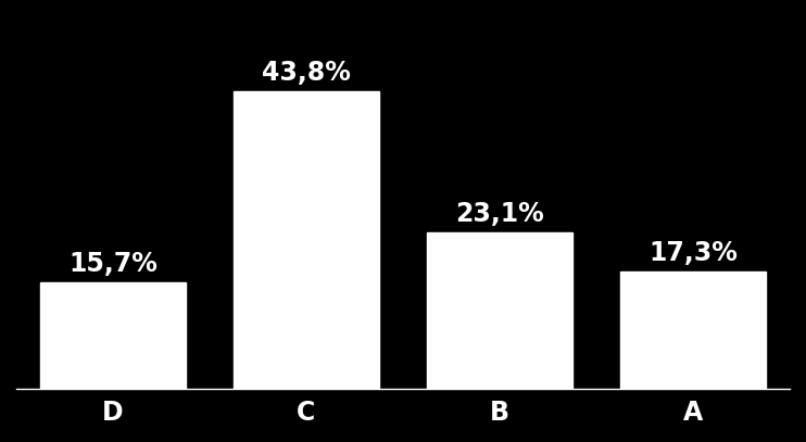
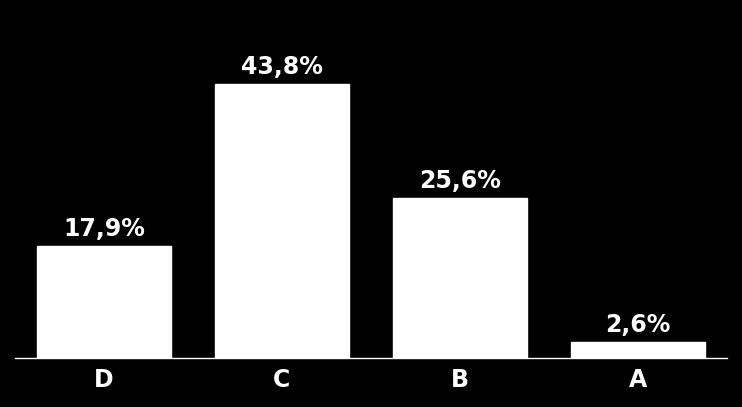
D: 15,7% -> 17,9%
B: 23,1% -> 25,6%
A: 17,3% -> 2,6%
